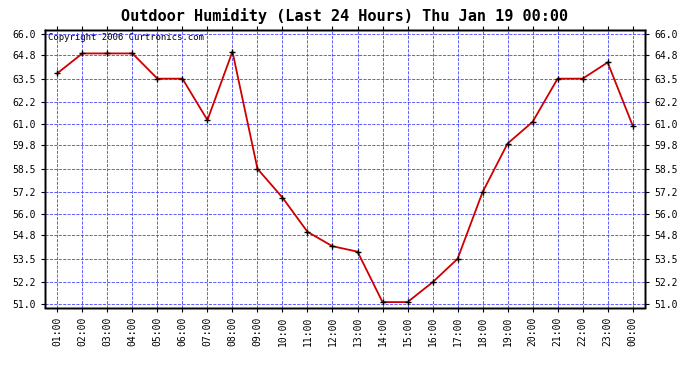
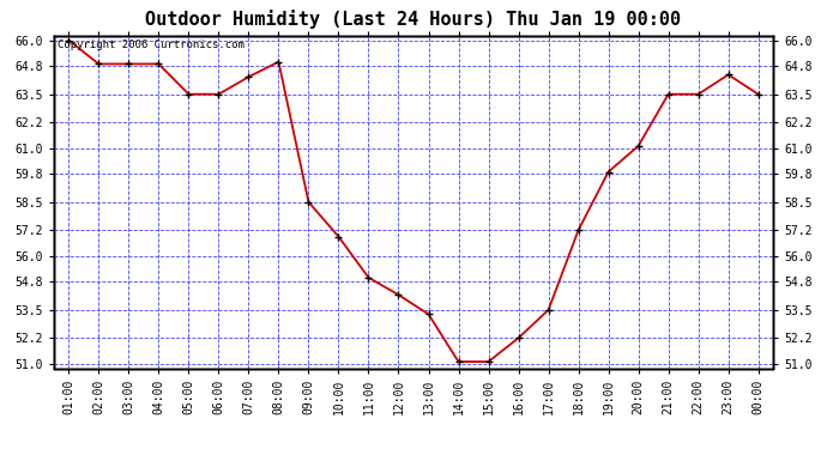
01:00: 63.8 -> 66.0
07:00: 61.2 -> 64.3
13:00: 53.9 -> 53.3
00:00: 60.9 -> 63.5
